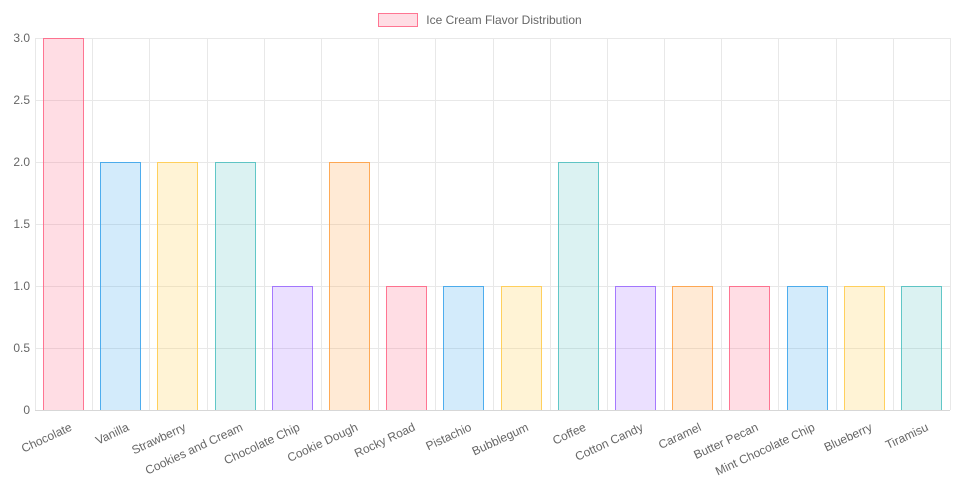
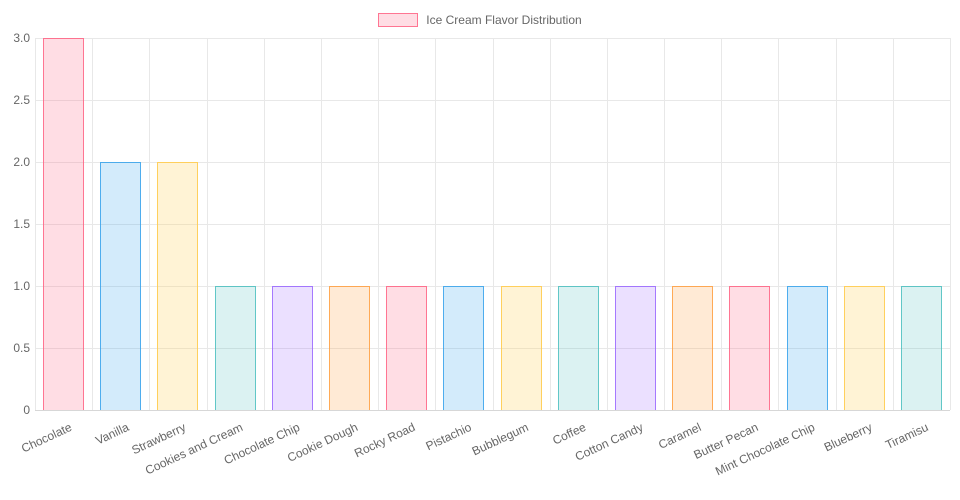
Cookies and Cream: 2 -> 1
Cookie Dough: 2 -> 1
Coffee: 2 -> 1
